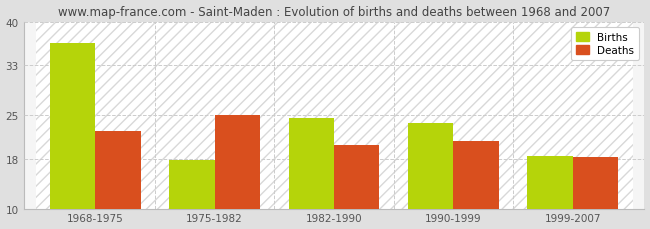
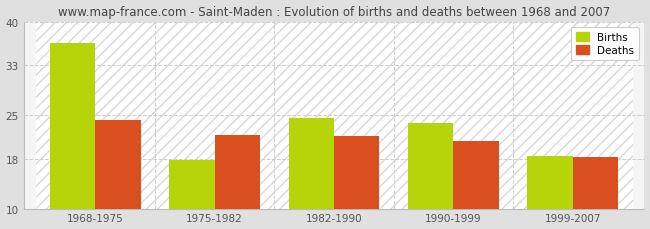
Deaths/1968-1975: 22.4 -> 24.2
Deaths/1975-1982: 25.0 -> 21.8
Deaths/1982-1990: 20.2 -> 21.6
